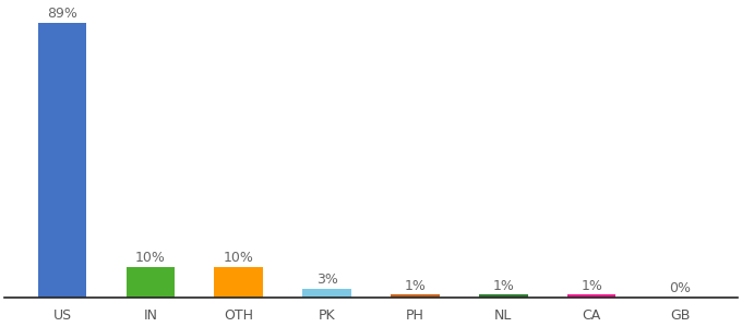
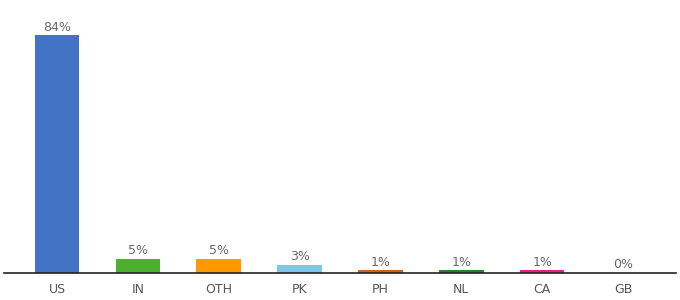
US: 89% -> 84%
IN: 10% -> 5%
OTH: 10% -> 5%
